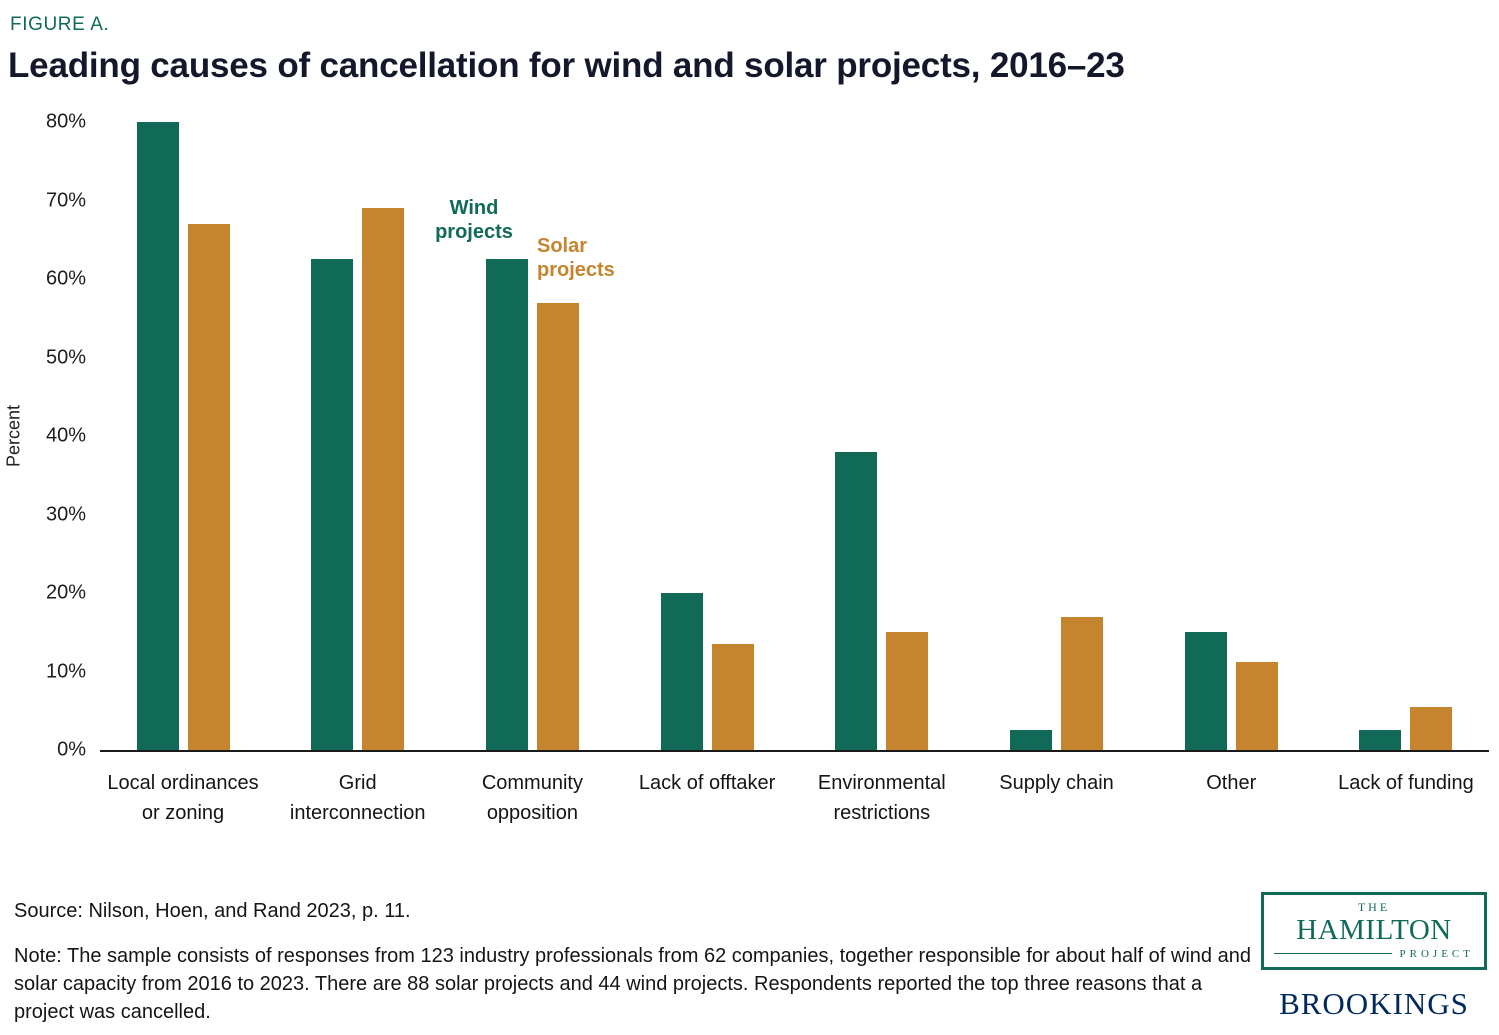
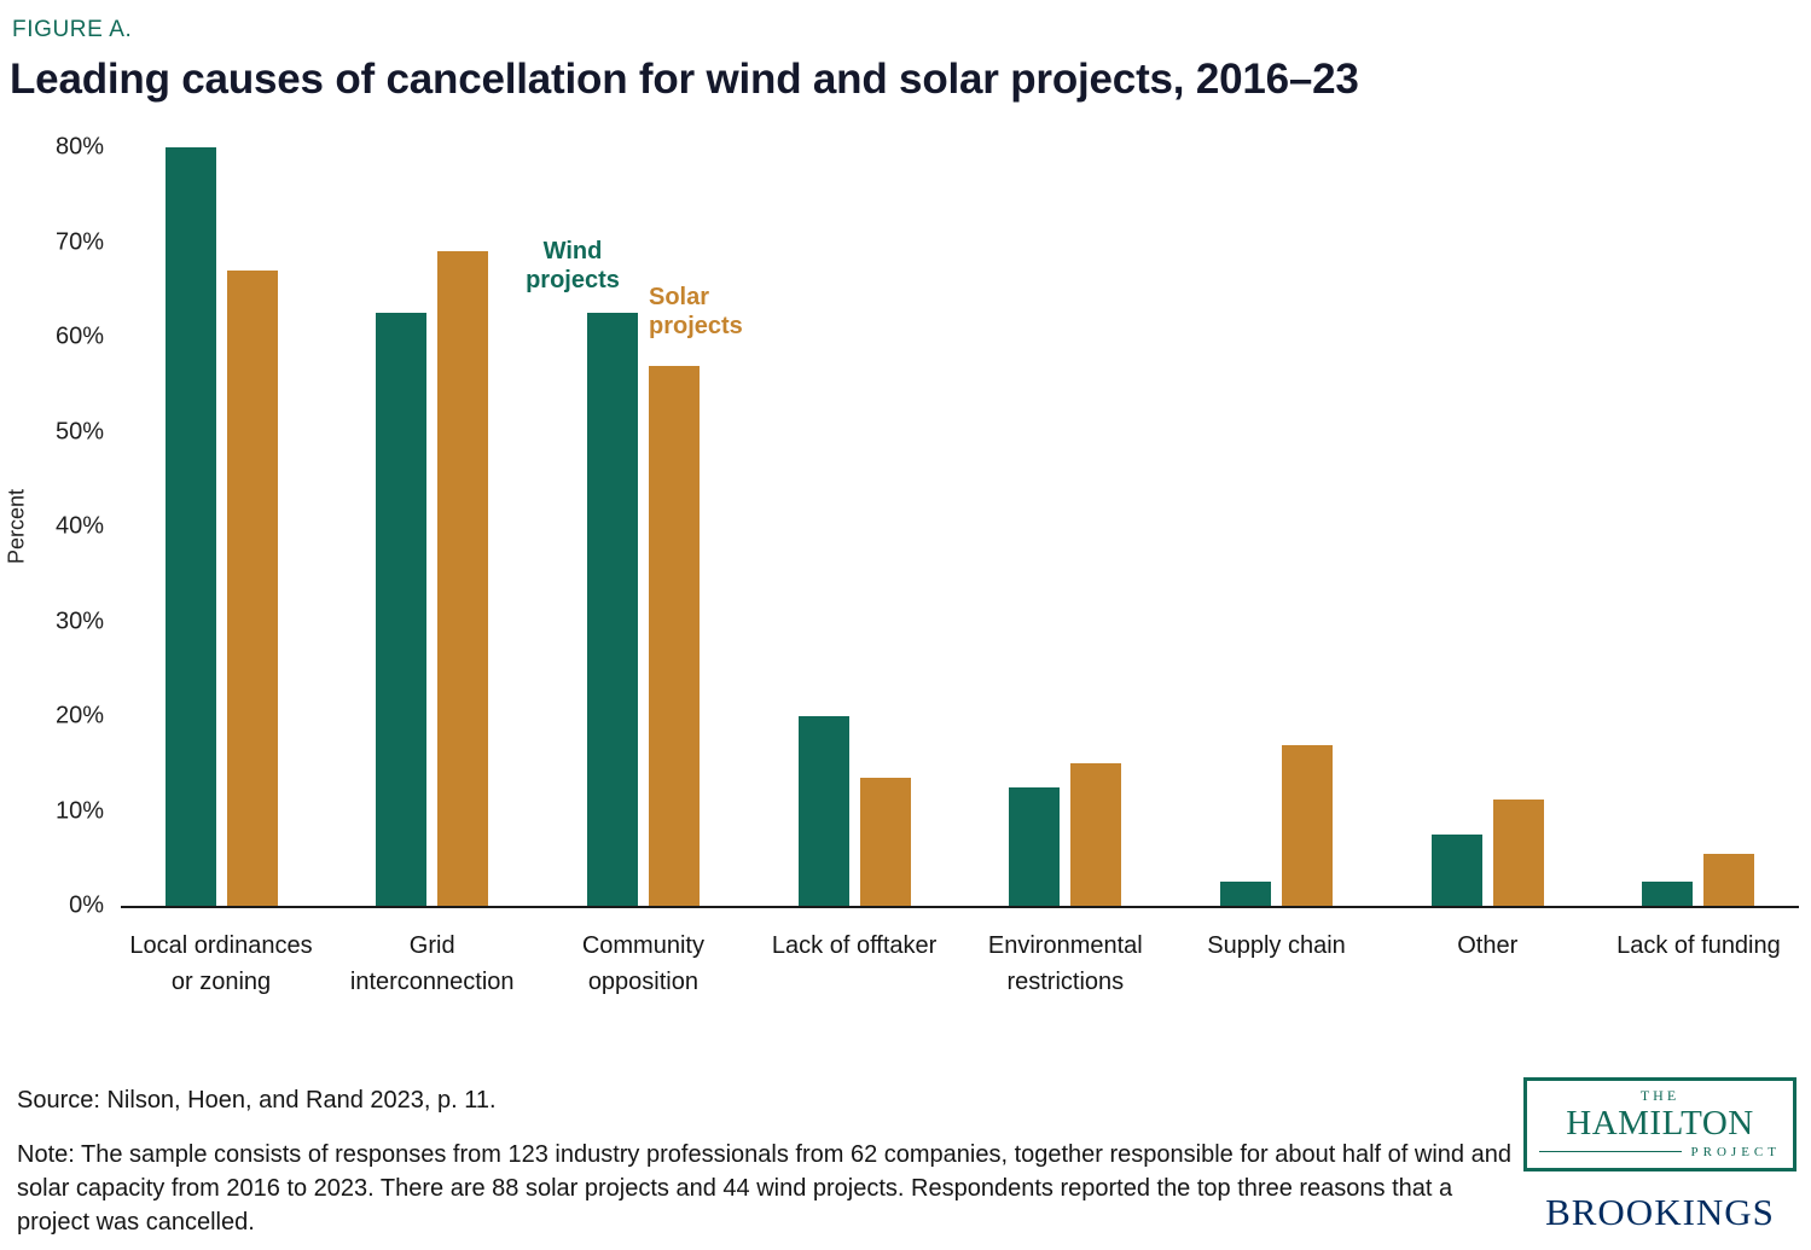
Wind projects/Environmental restrictions: 38% -> 12%
Wind projects/Other: 15% -> 8%
